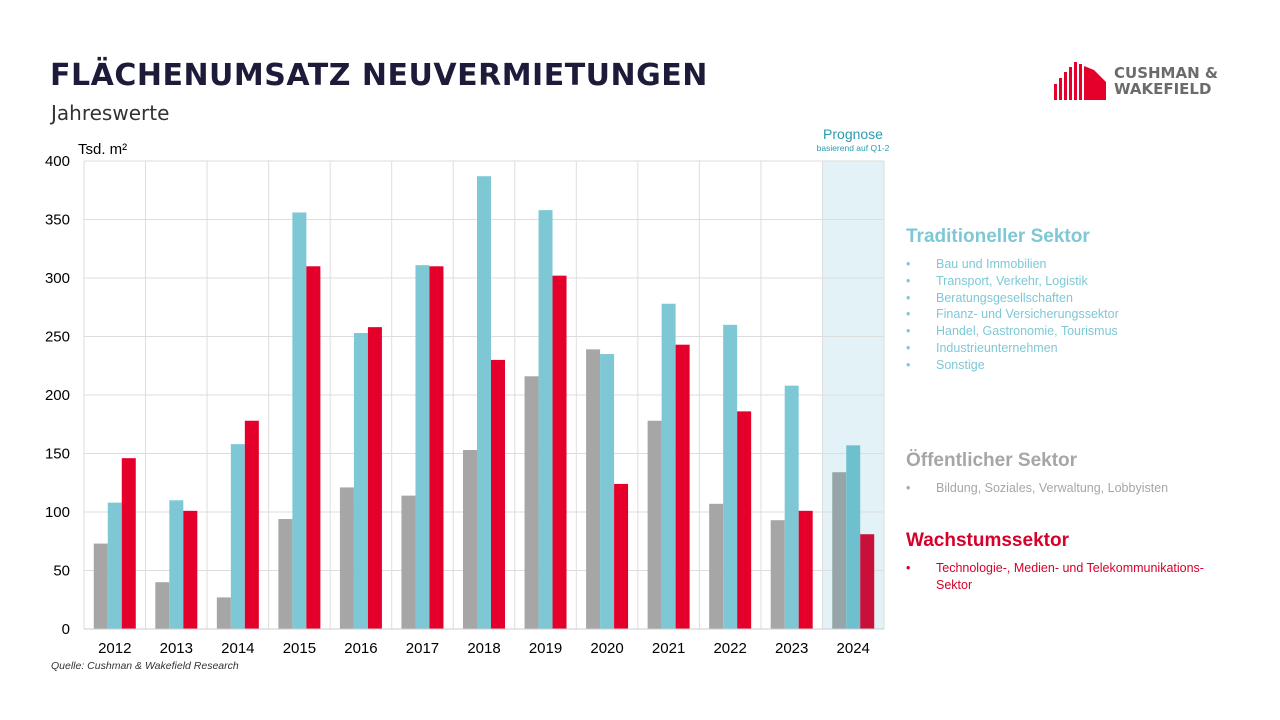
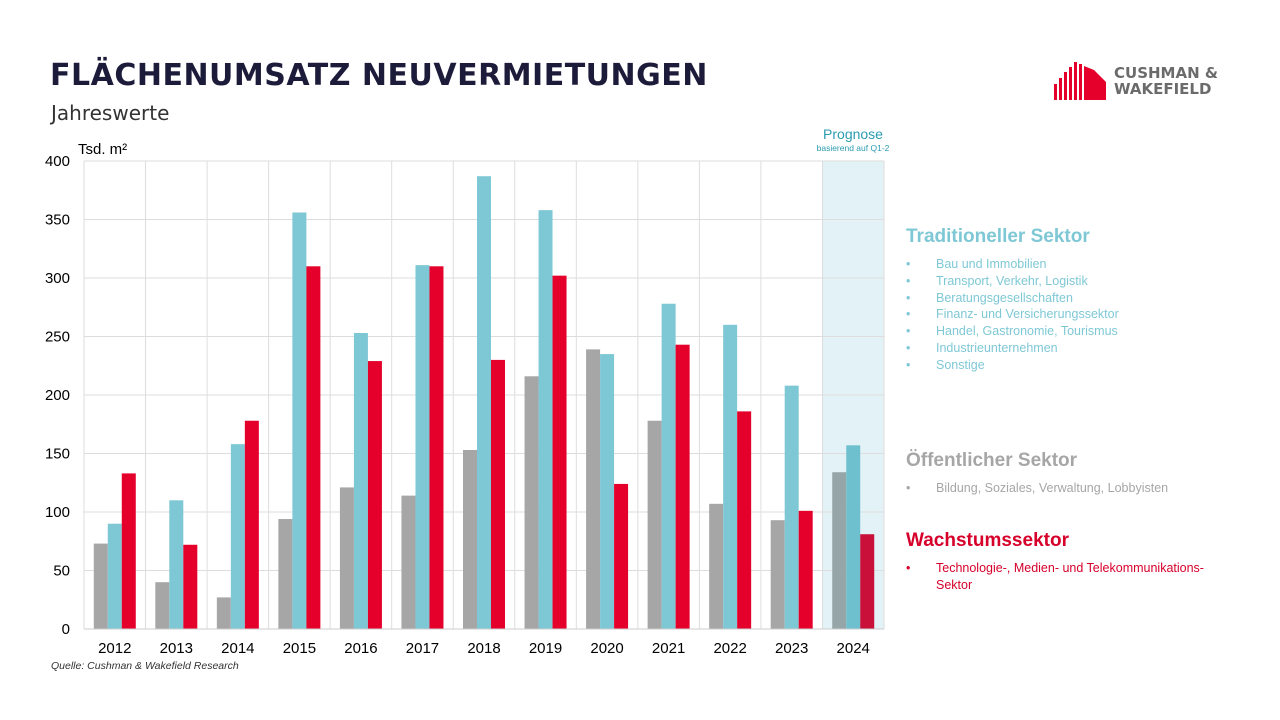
Traditioneller Sektor/2012: 108 -> 90
Wachstumssektor/2012: 146 -> 133
Wachstumssektor/2013: 101 -> 72
Wachstumssektor/2016: 258 -> 229
